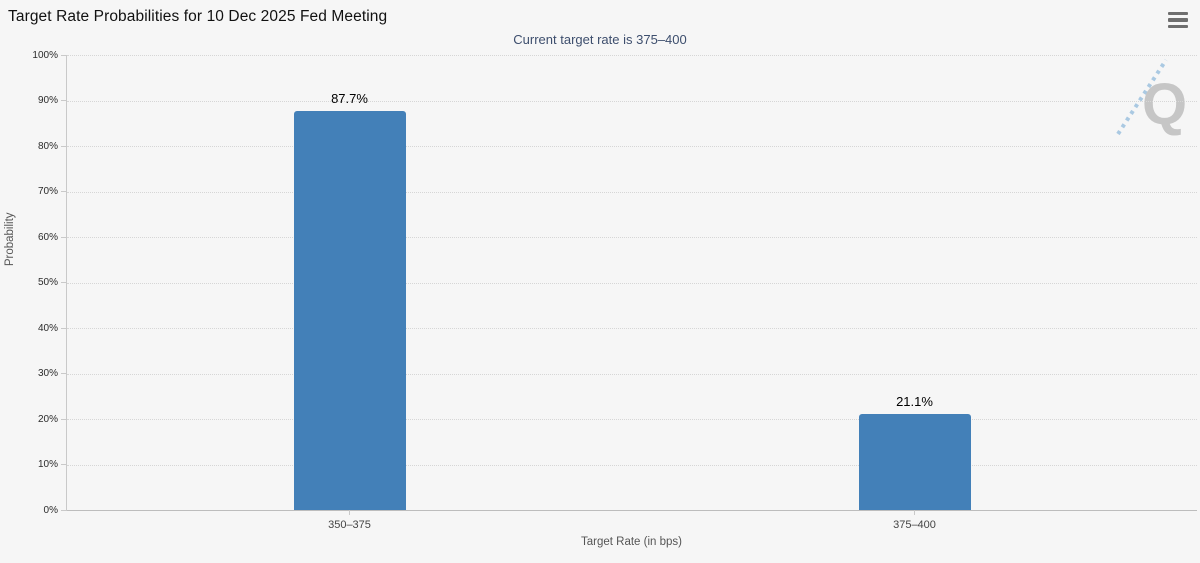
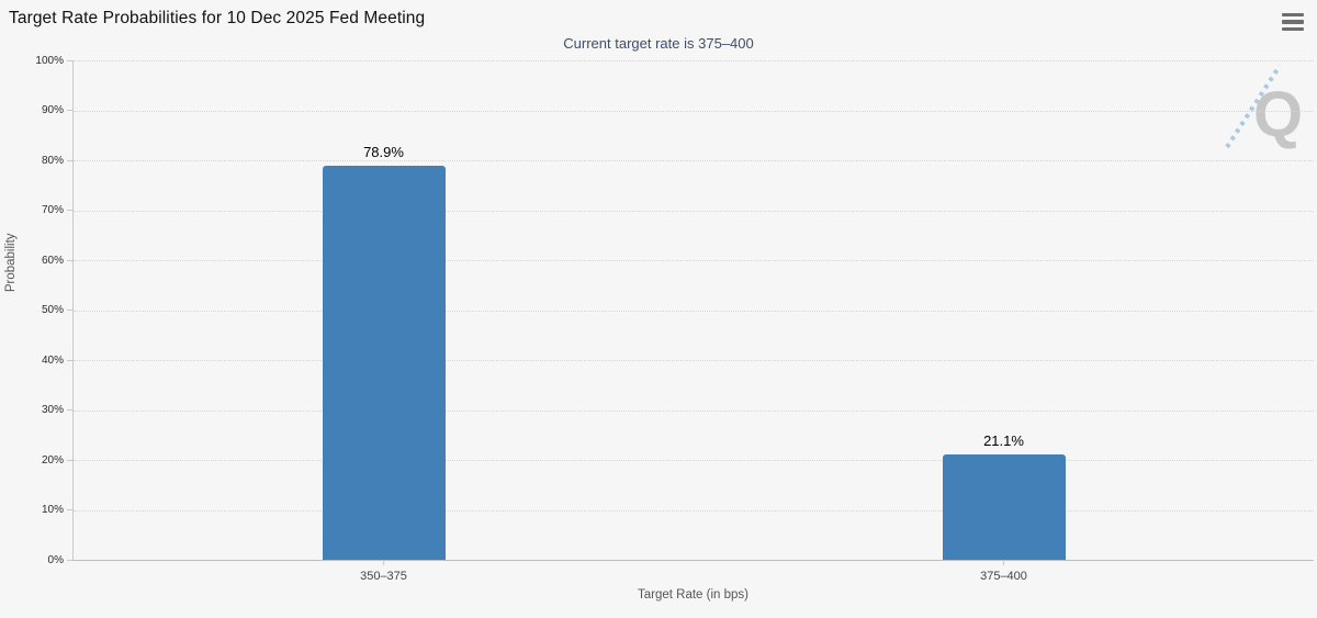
350–375: 87.7% -> 78.9%
